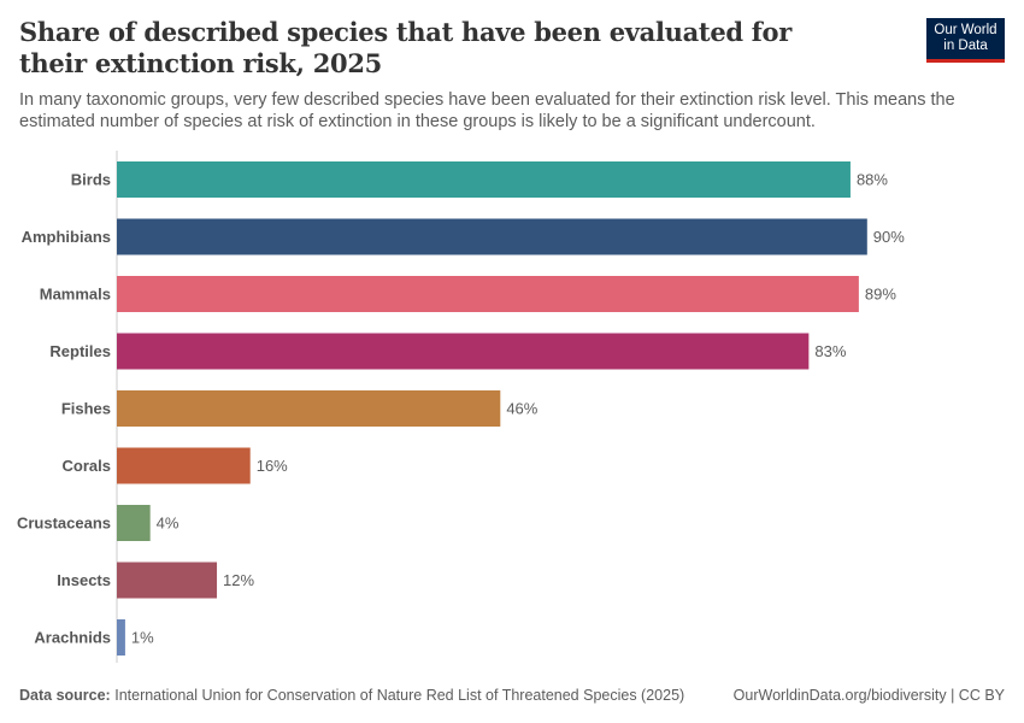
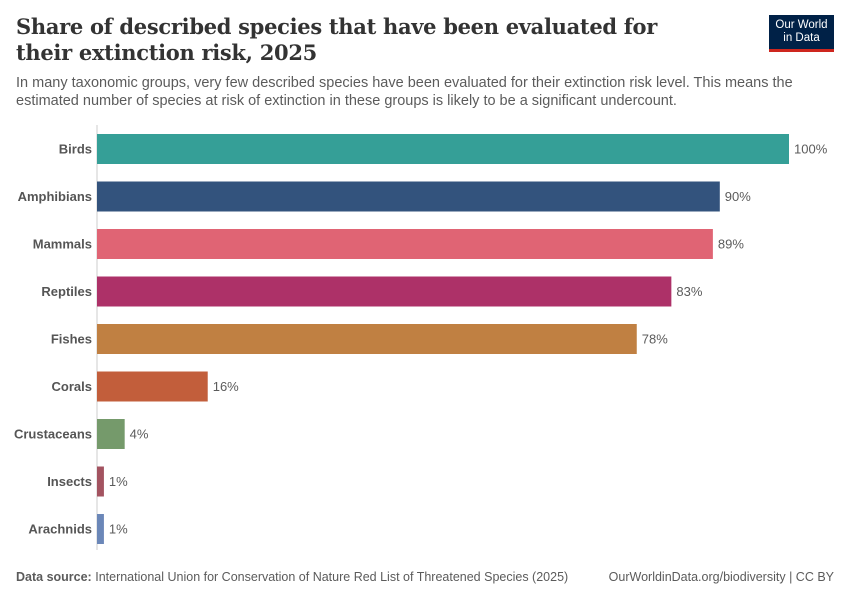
Birds: 88% -> 100%
Fishes: 46% -> 78%
Insects: 12% -> 1%
